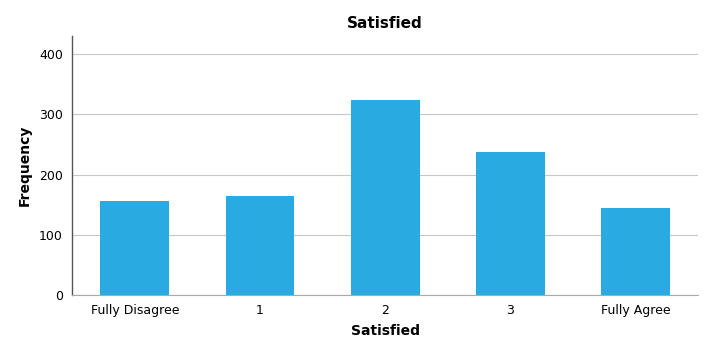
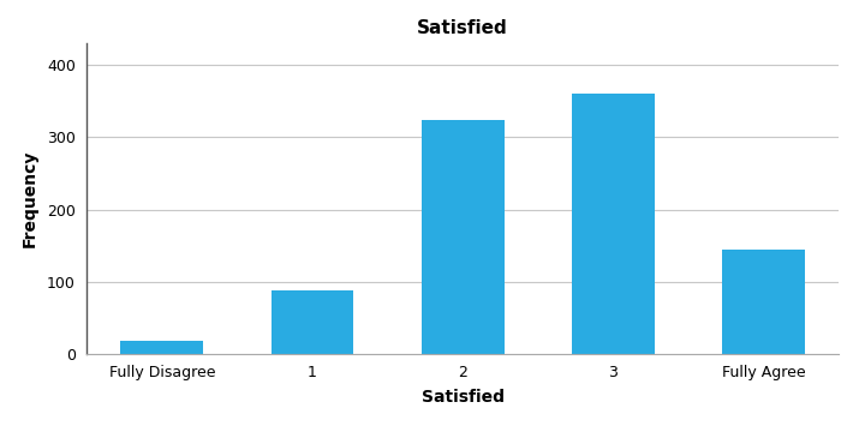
Fully Disagree: 156 -> 18
1: 164 -> 88
3: 238 -> 360
